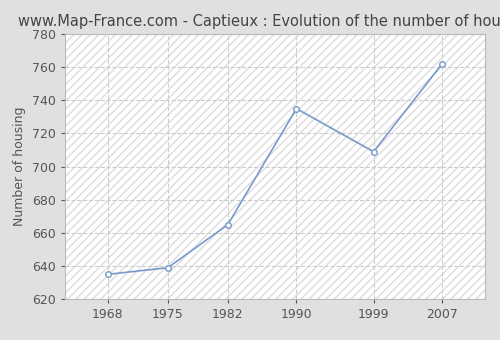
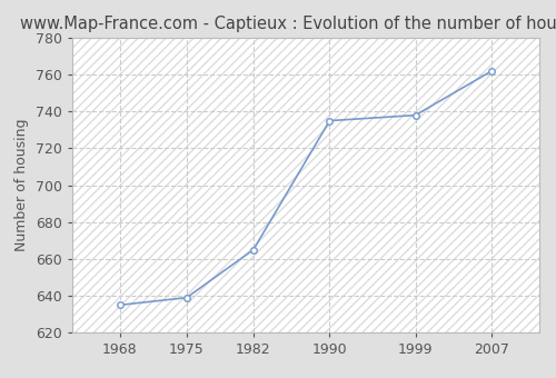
1999: 709 -> 738
